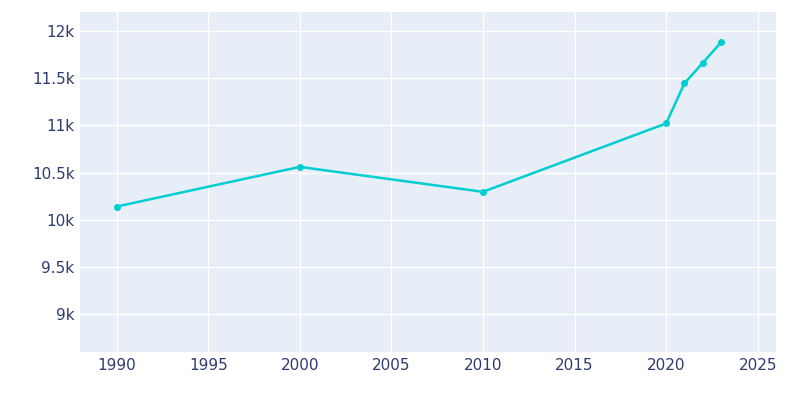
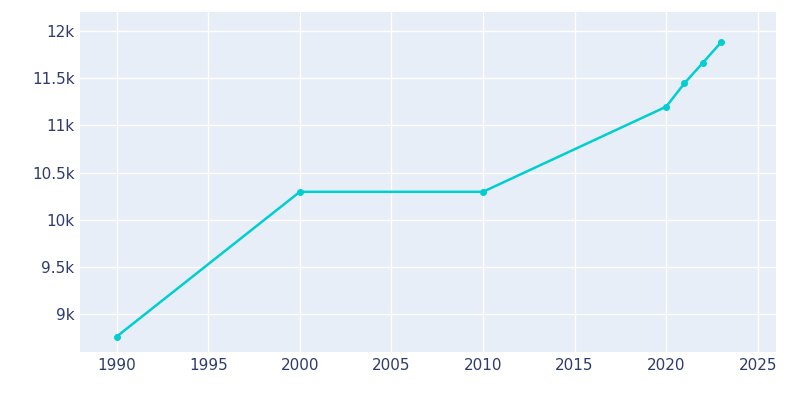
1990: 10.14k -> 8.76k
2000: 10.56k -> 10.30k
2020: 11.02k -> 11.20k
